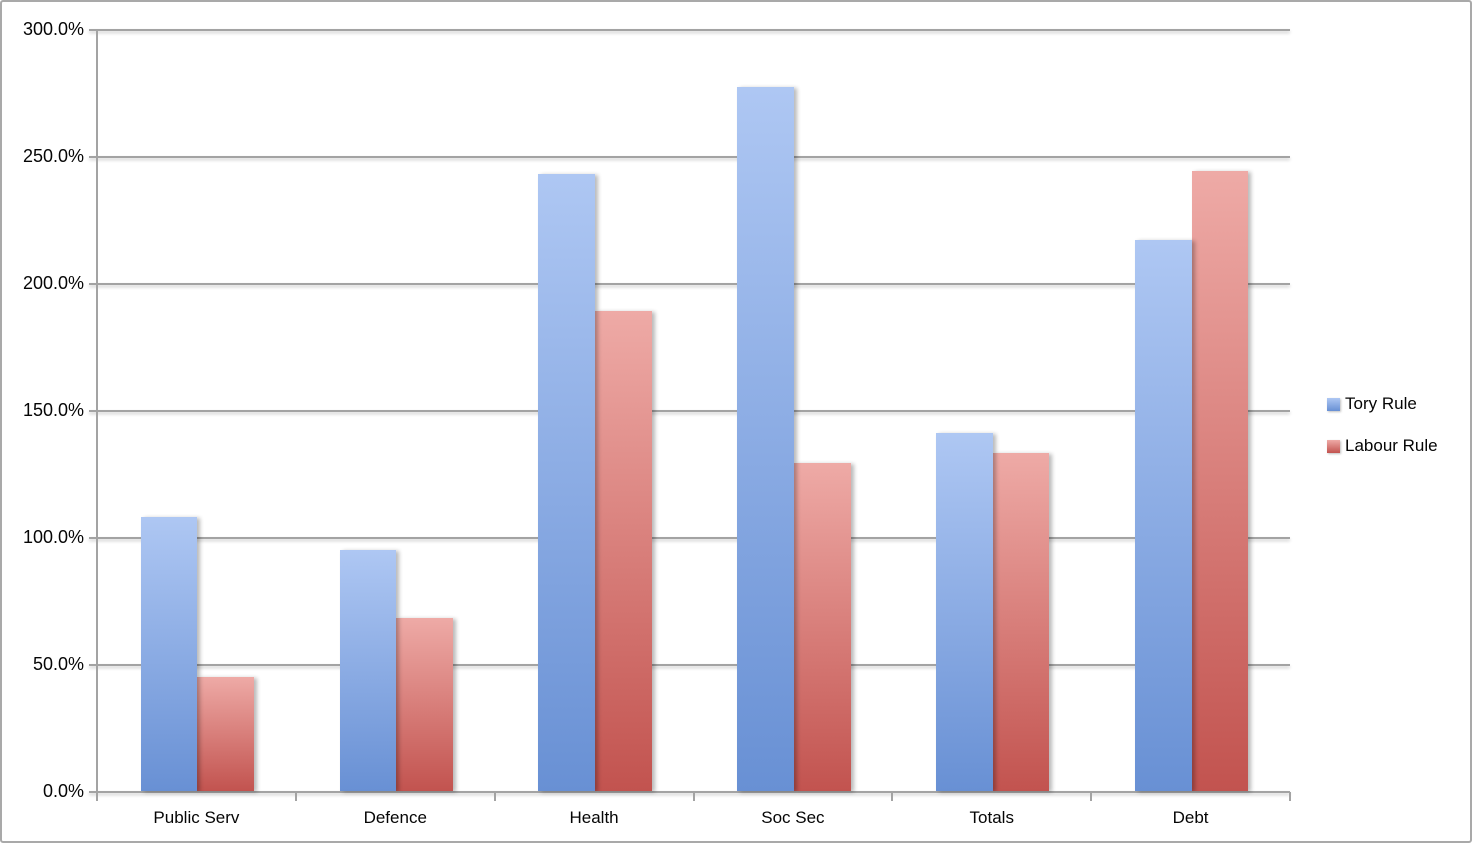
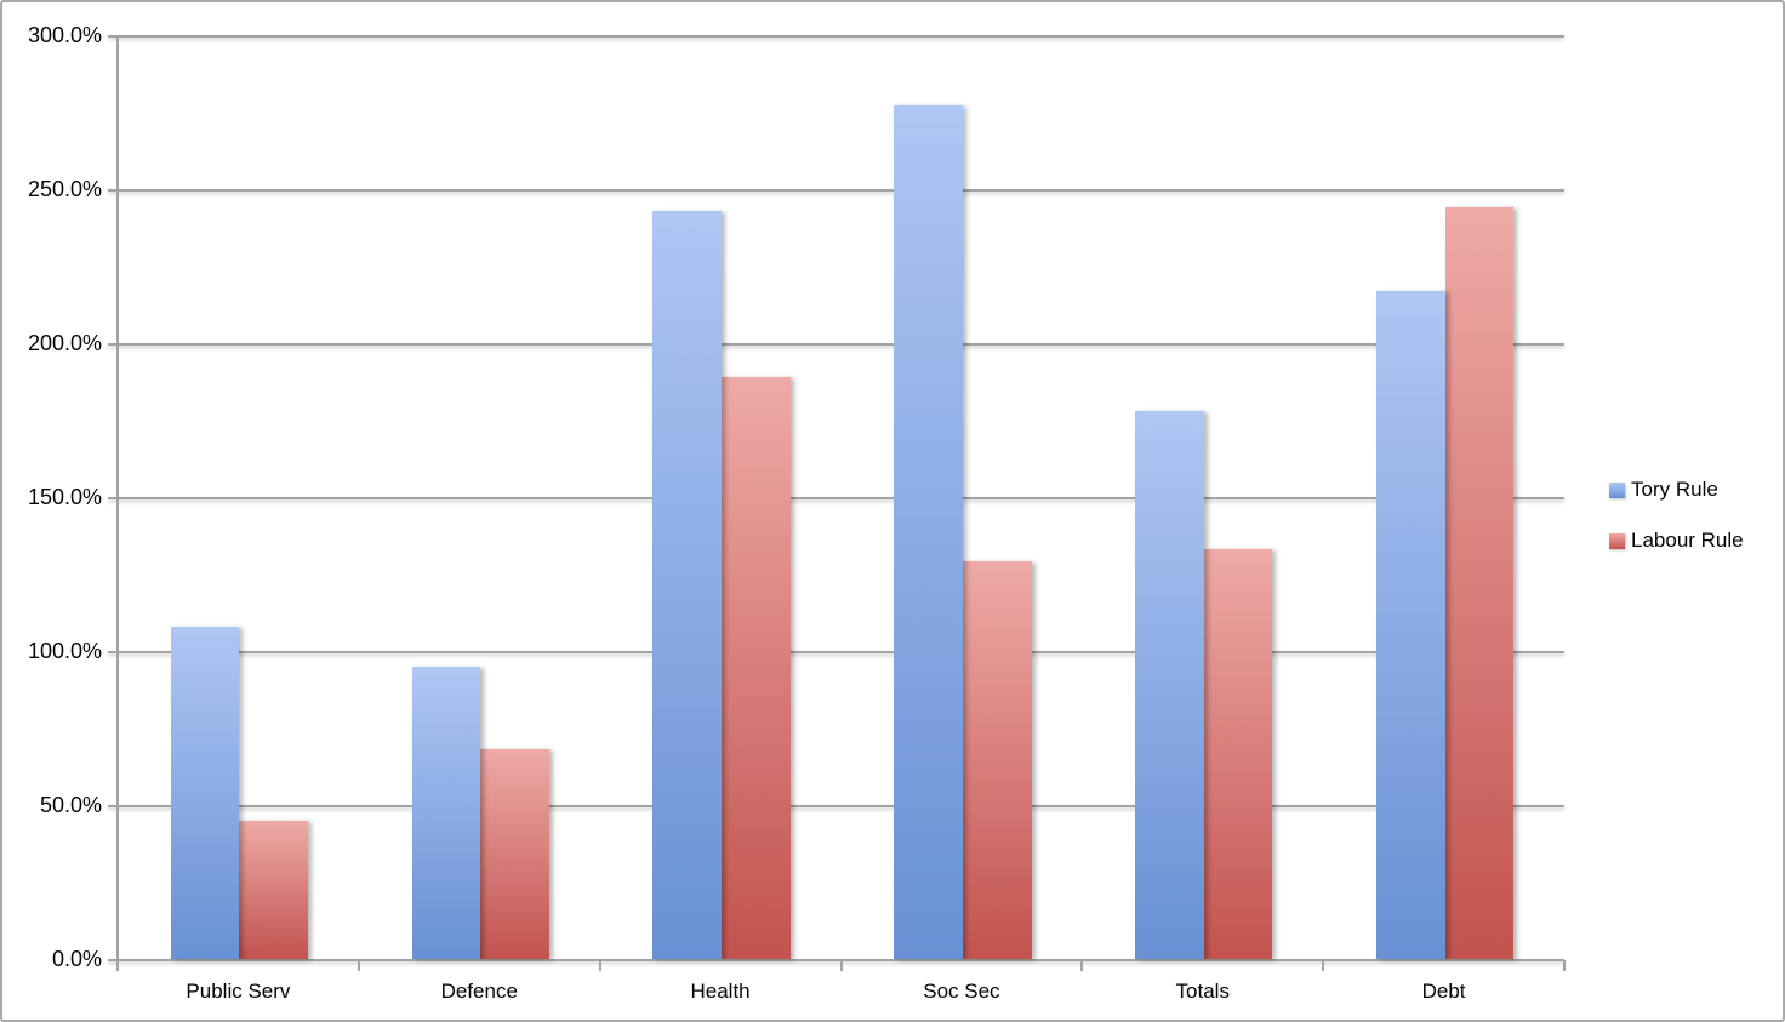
Tory Rule/Totals: 141% -> 178%
